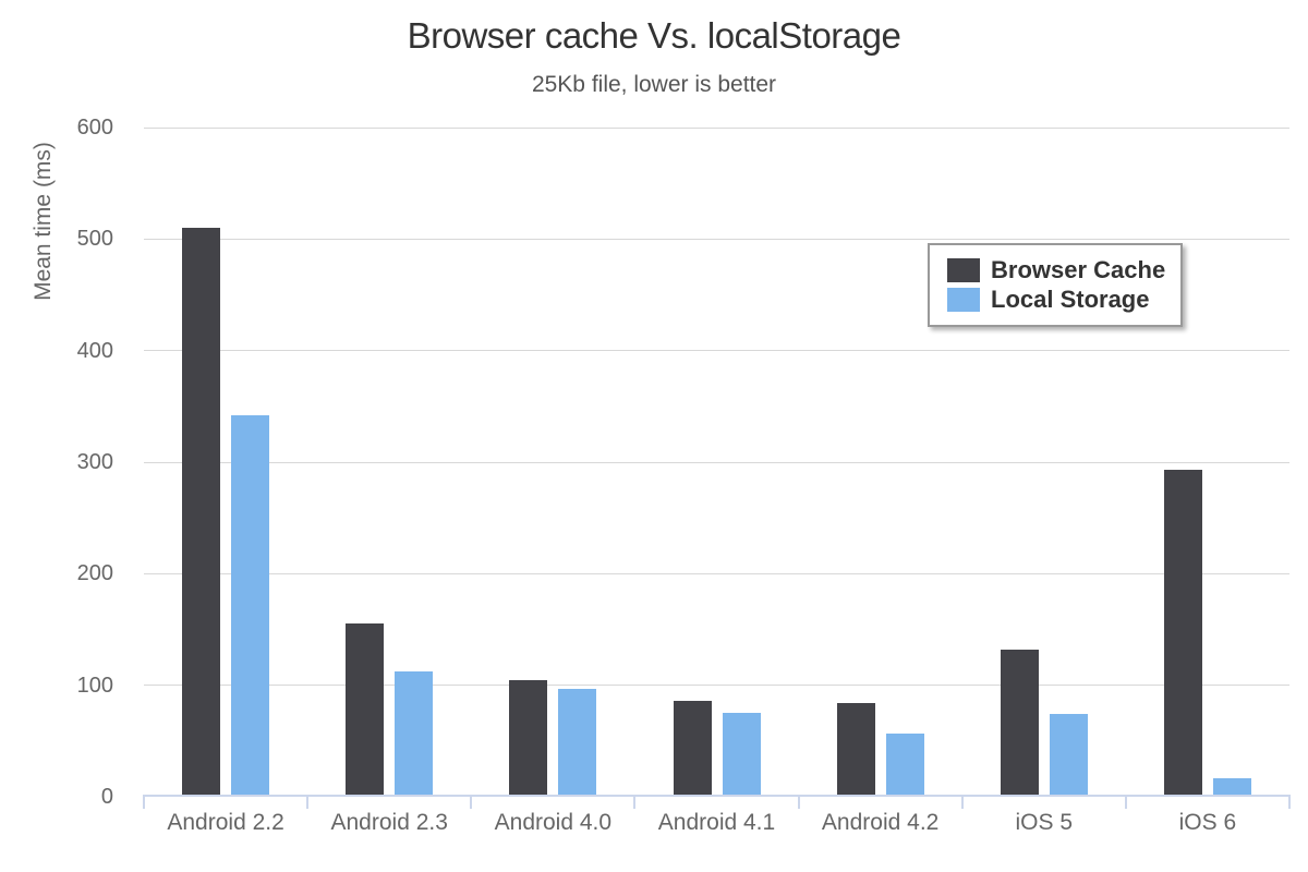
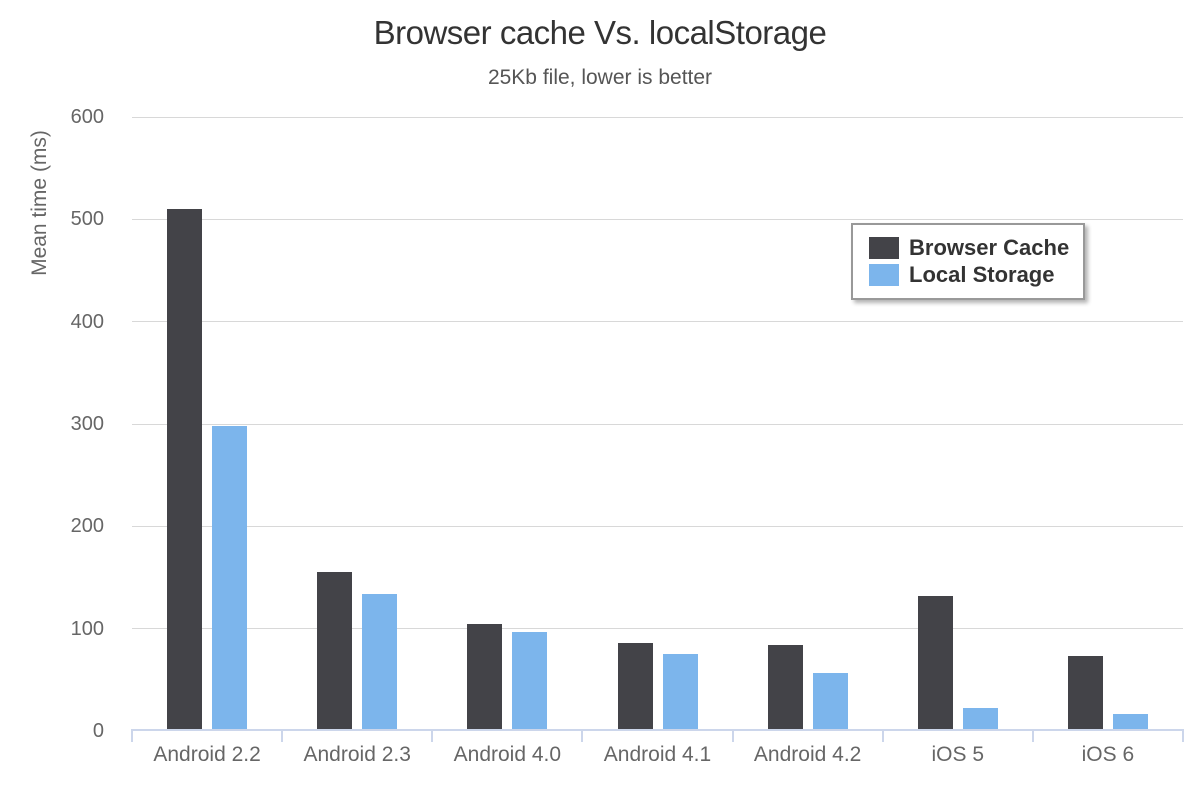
Local Storage/Android 2.2: 341 -> 297
Local Storage/Android 2.3: 111 -> 132
Local Storage/iOS 5: 73 -> 21
Browser Cache/iOS 6: 292 -> 72
